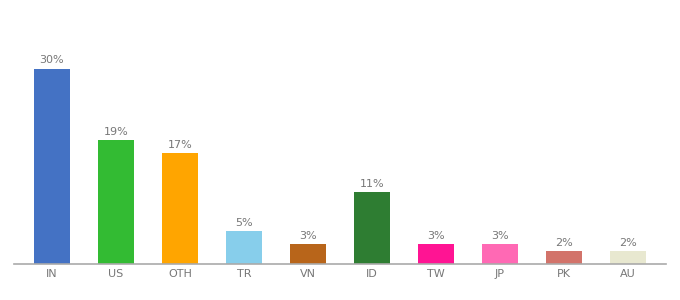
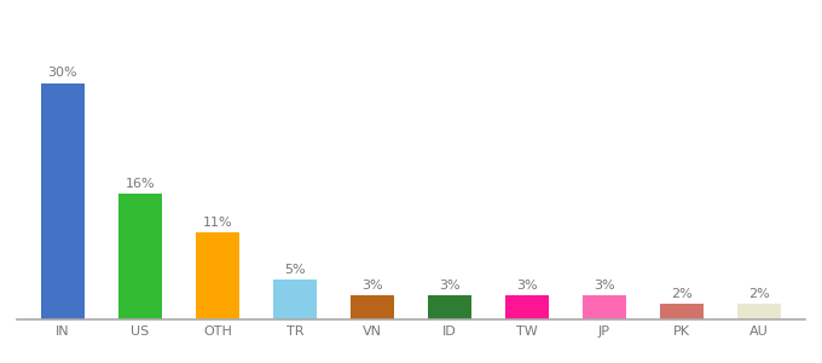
US: 19% -> 16%
OTH: 17% -> 11%
ID: 11% -> 3%
